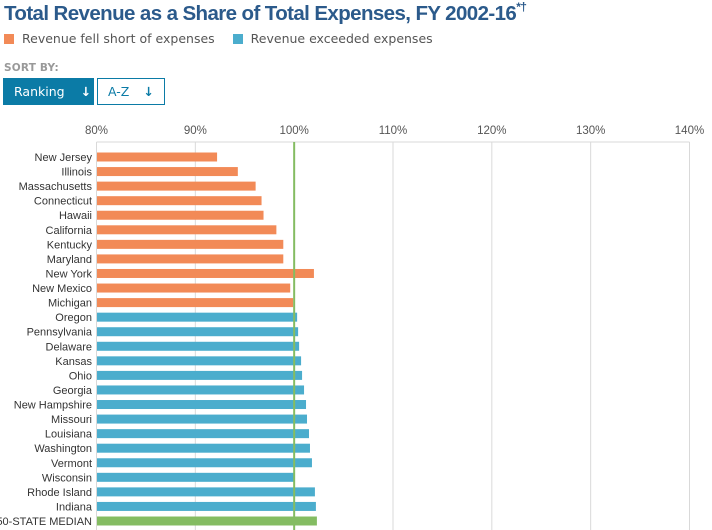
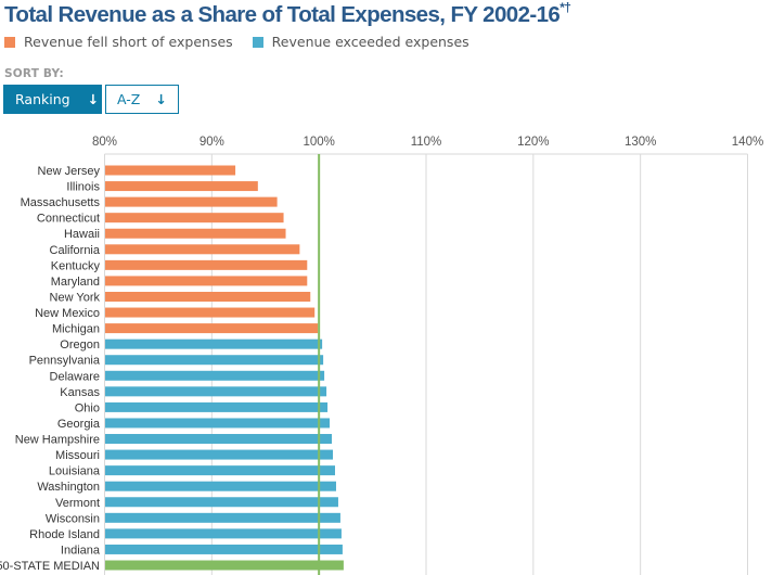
New York: 102% -> 99%
Wisconsin: 100% -> 102%
